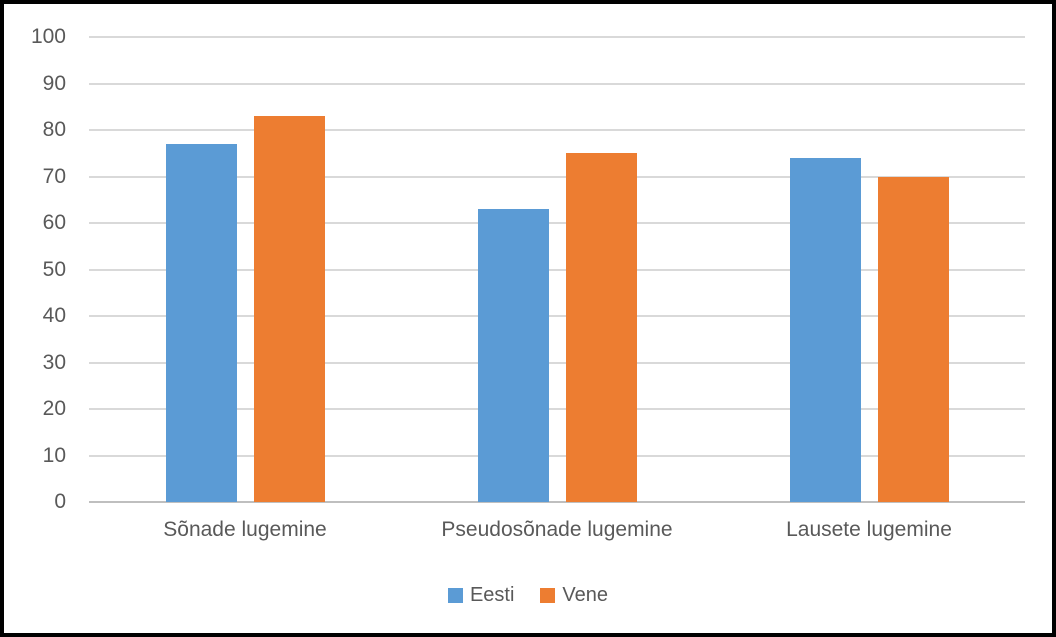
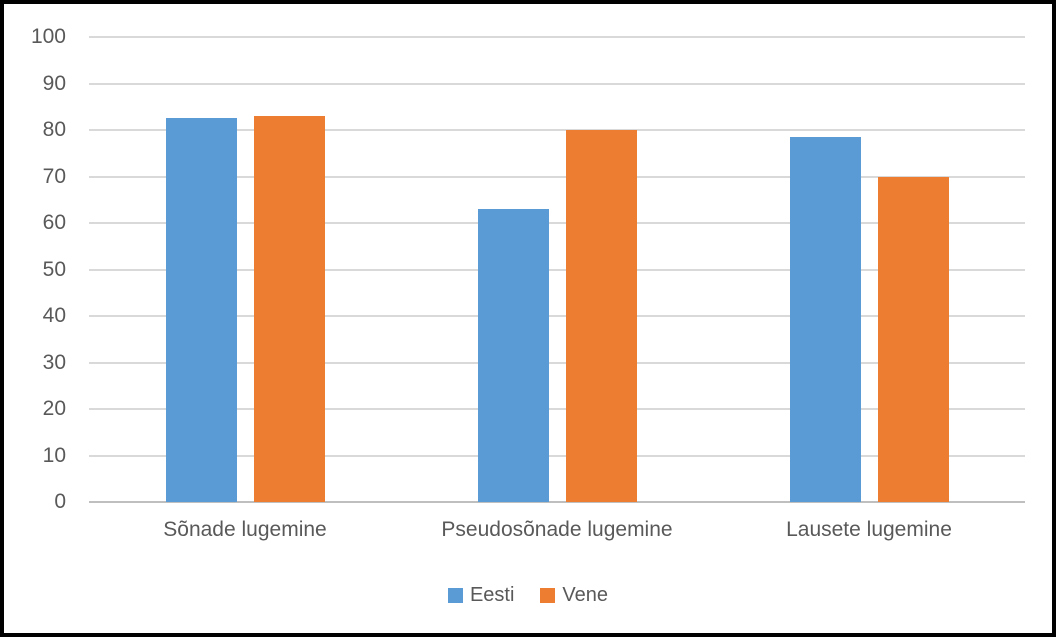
Eesti/Sõnade lugemine: 77 -> 82
Vene/Pseudosõnade lugemine: 75 -> 80
Eesti/Lausete lugemine: 74 -> 78
